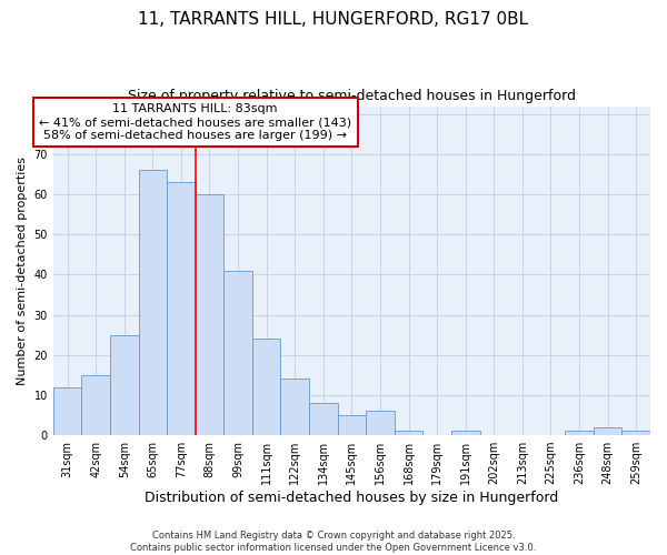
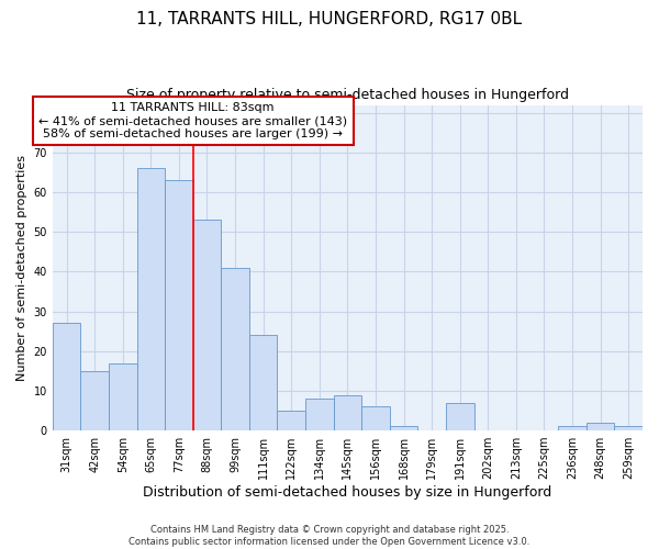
31sqm: 12 -> 27
54sqm: 25 -> 17
88sqm: 60 -> 53
122sqm: 14 -> 5
145sqm: 5 -> 9
191sqm: 1 -> 7
